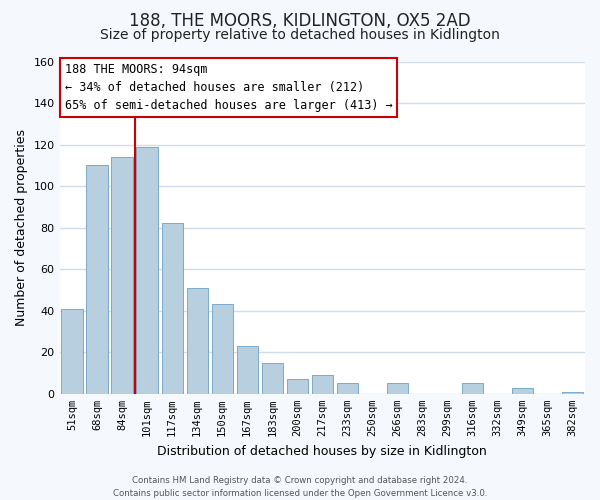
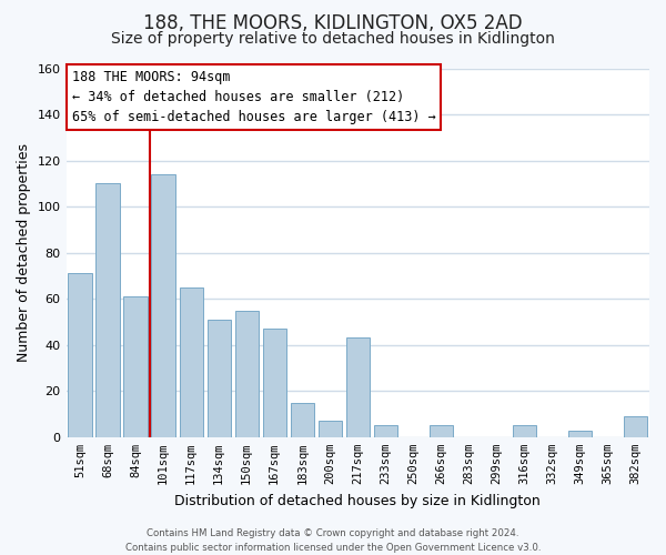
51sqm: 41 -> 71
84sqm: 114 -> 61
101sqm: 119 -> 114
117sqm: 82 -> 65
150sqm: 43 -> 55
167sqm: 23 -> 47
217sqm: 9 -> 43
382sqm: 1 -> 9
